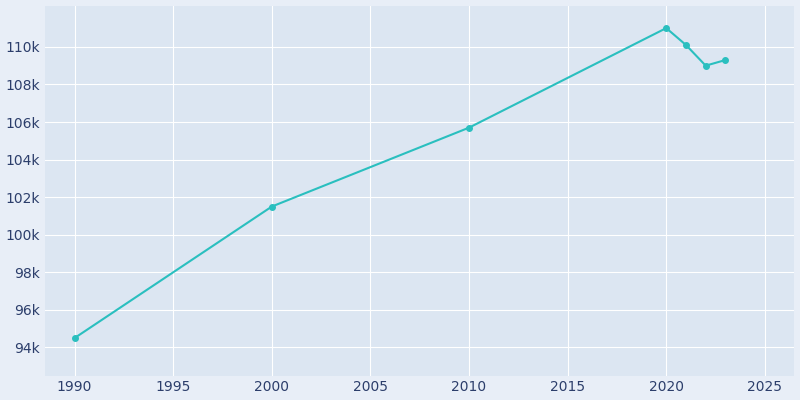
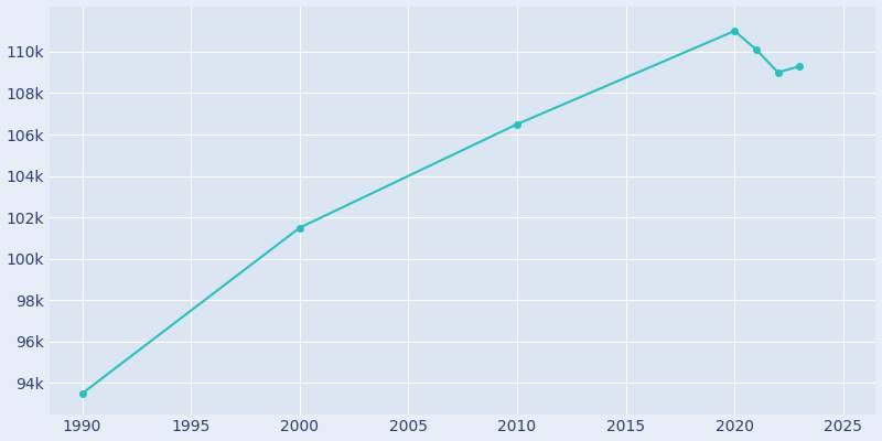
1990: 94.5k -> 93.5k
2010: 105.7k -> 106.5k
